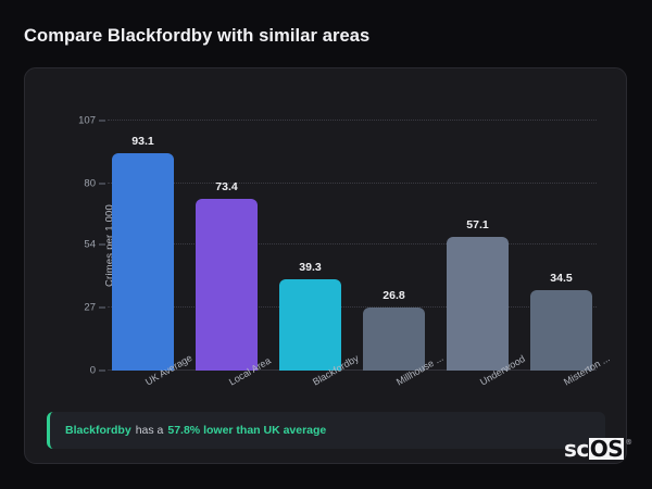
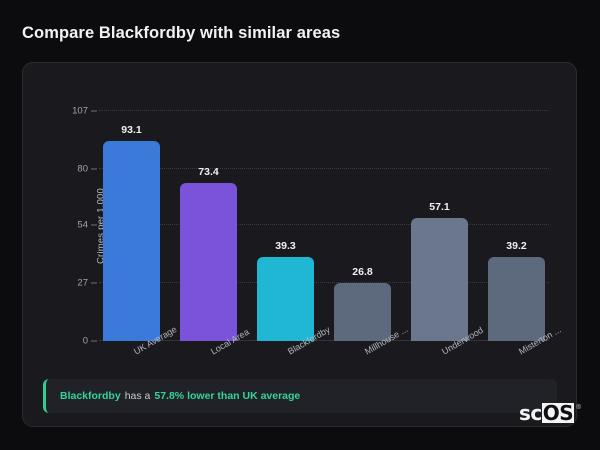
Misterton ...: 34.5 -> 39.2
